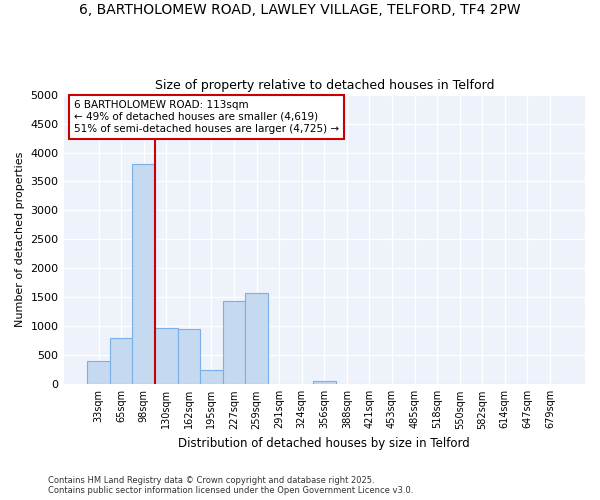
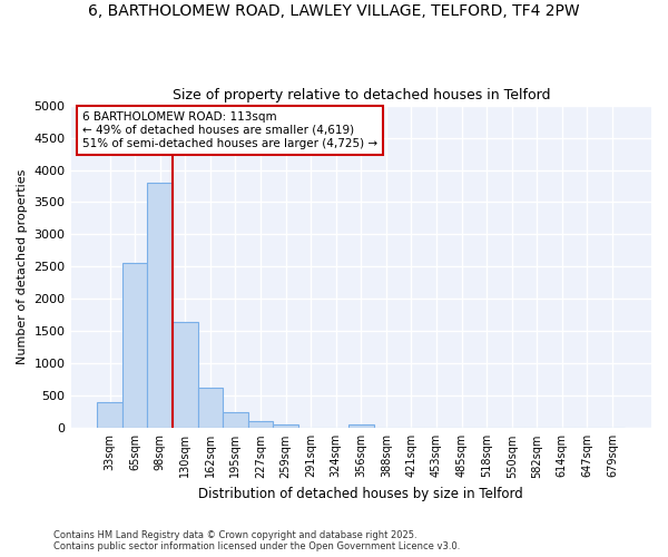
65sqm: 800 -> 2560
130sqm: 980 -> 1650
162sqm: 960 -> 620
227sqm: 1440 -> 110
259sqm: 1580 -> 50
